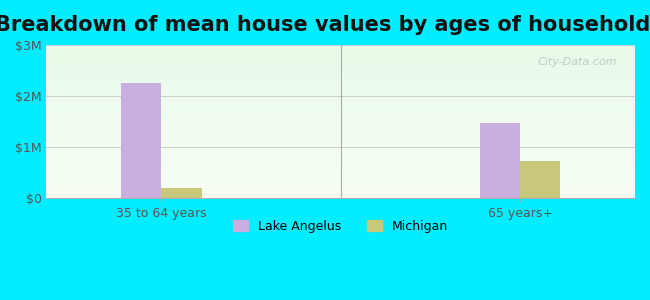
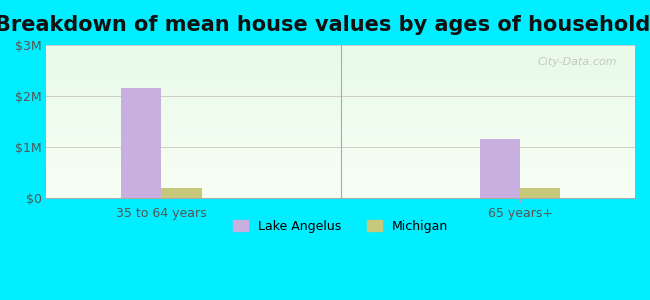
Lake Angelus/35 to 64 years: $2.26M -> $2.15M
Lake Angelus/65 years+: $1.46M -> $1.15M
Michigan/65 years+: $0.72M -> $0.20M
